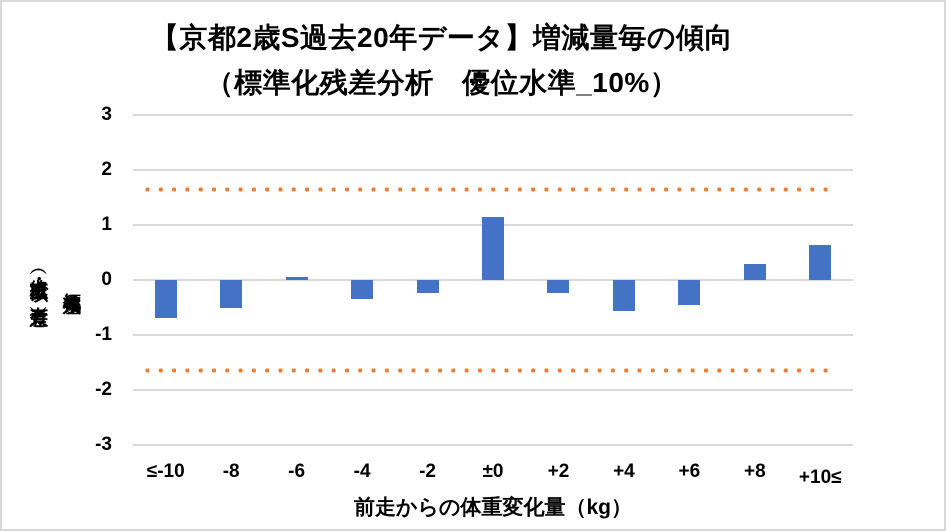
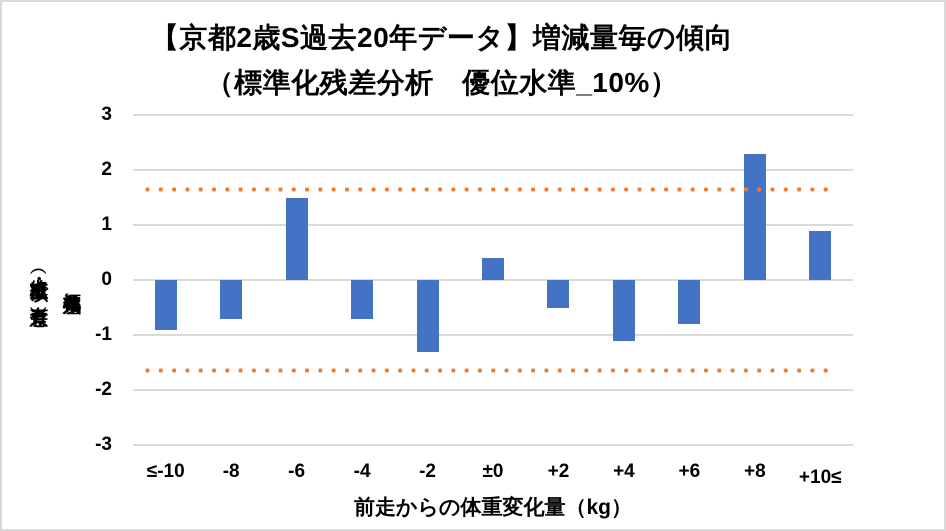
≤-10: -0.7 -> -0.9
-8: -0.5 -> -0.7
-6: 0.1 -> 1.5
-4: -0.3 -> -0.7
-2: -0.2 -> -1.3
±0: 1.1 -> 0.4
+2: -0.2 -> -0.5
+4: -0.6 -> -1.1
+6: -0.5 -> -0.8
+8: 0.3 -> 2.3
+10≤: 0.6 -> 0.9
